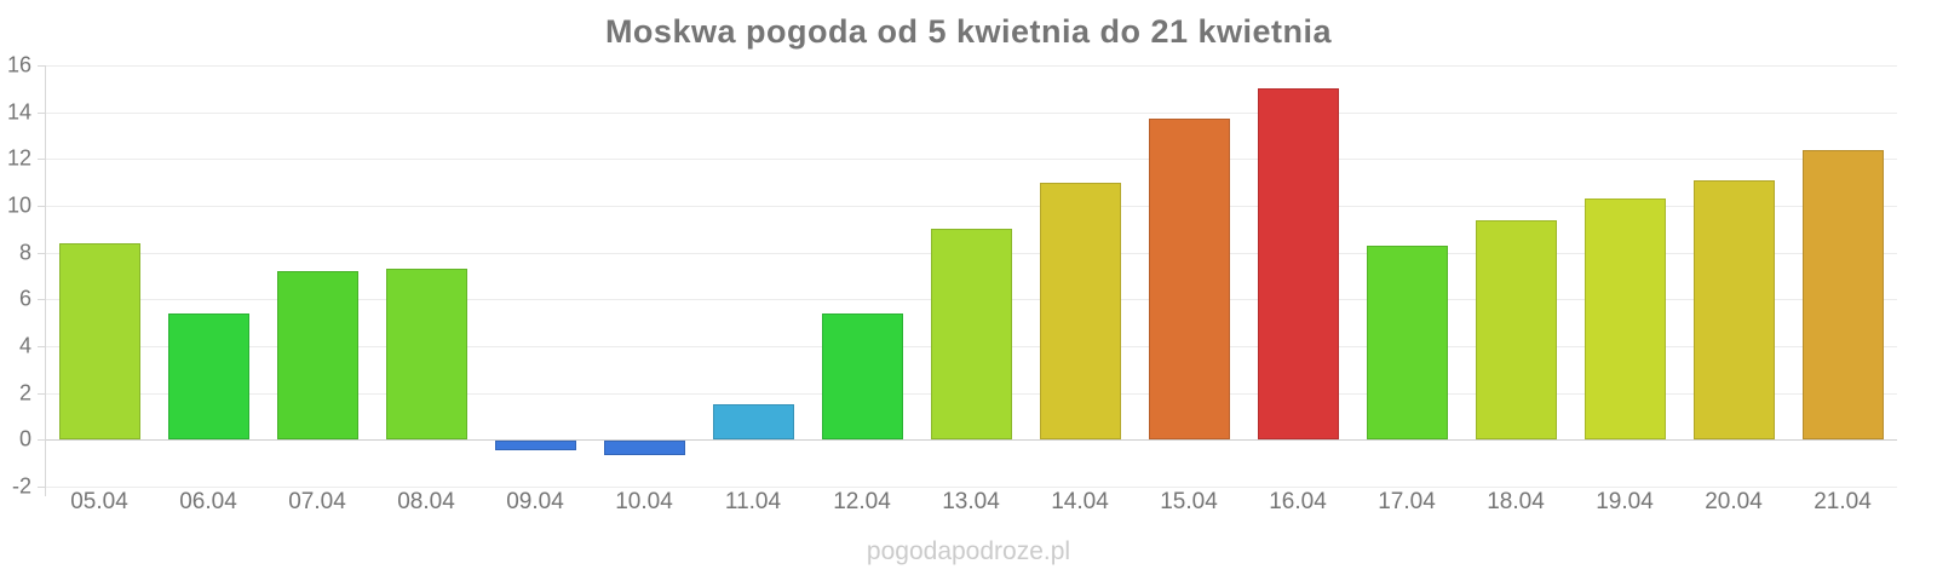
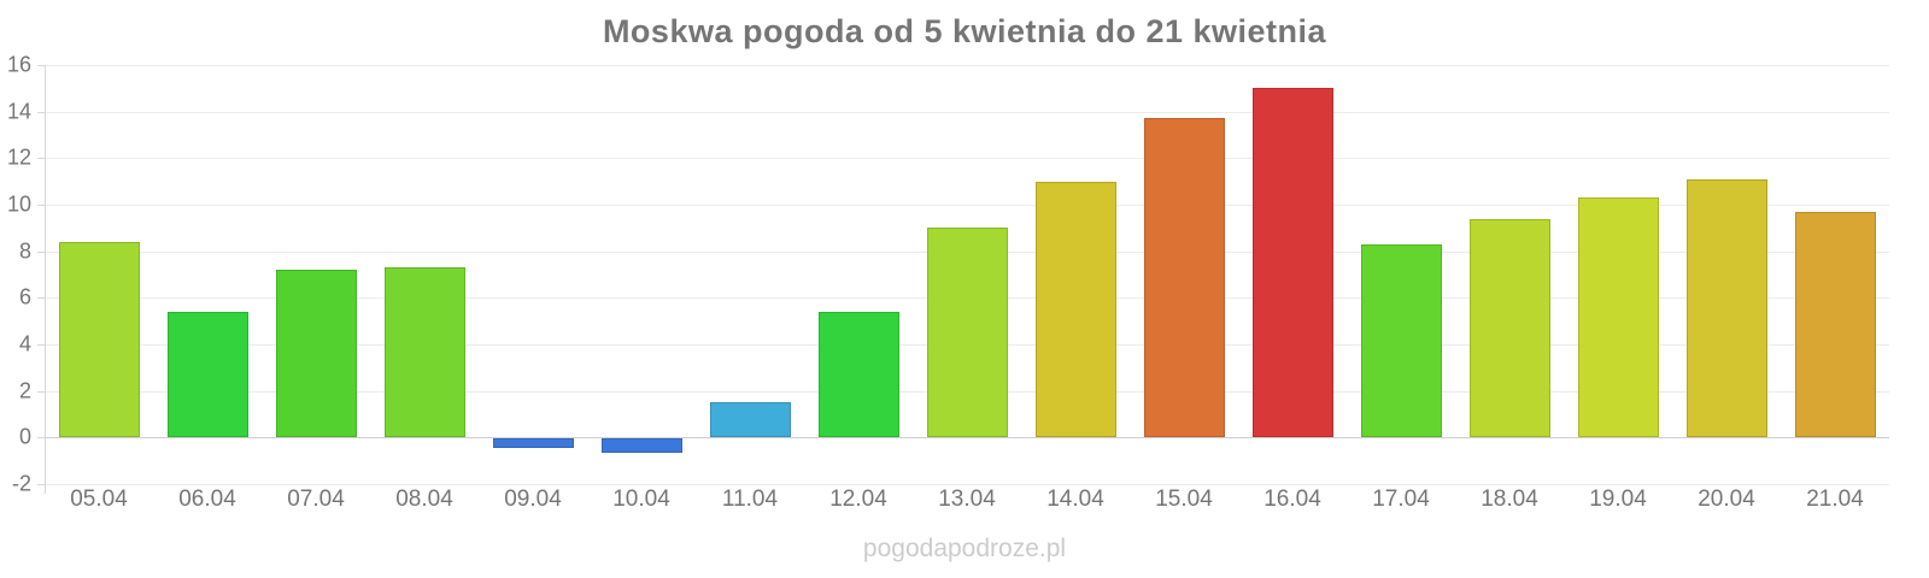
21.04: 12.4 -> 9.7
